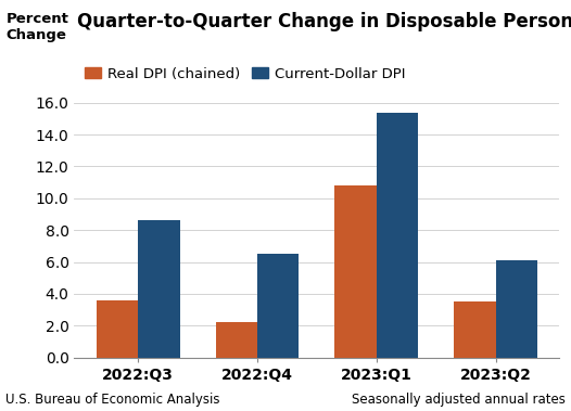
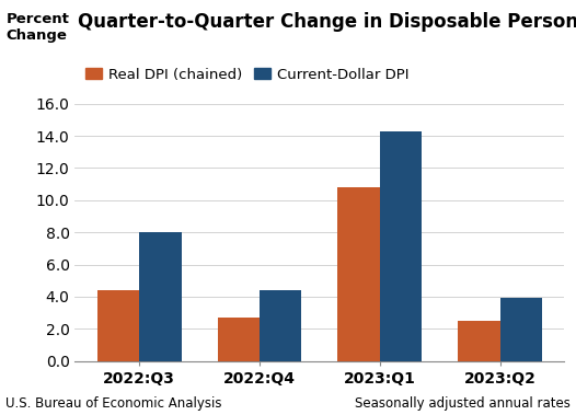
Real DPI (chained)/2022:Q3: 3.6 -> 4.4
Current-Dollar DPI/2022:Q3: 8.6 -> 8.0
Real DPI (chained)/2022:Q4: 2.2 -> 2.7
Current-Dollar DPI/2022:Q4: 6.5 -> 4.4
Current-Dollar DPI/2023:Q1: 15.4 -> 14.3
Real DPI (chained)/2023:Q2: 3.5 -> 2.5
Current-Dollar DPI/2023:Q2: 6.1 -> 3.9
